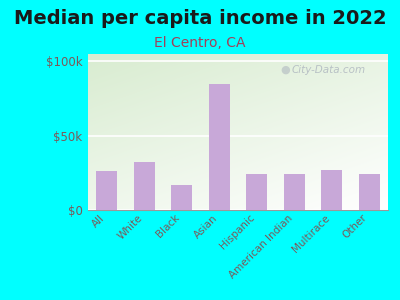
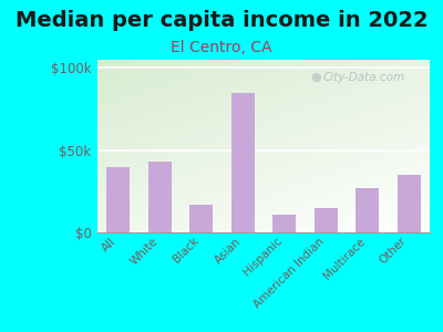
All: $26k -> $40k
White: $32k -> $43k
Hispanic: $24k -> $11k
American Indian: $24k -> $15k
Other: $24k -> $35k
